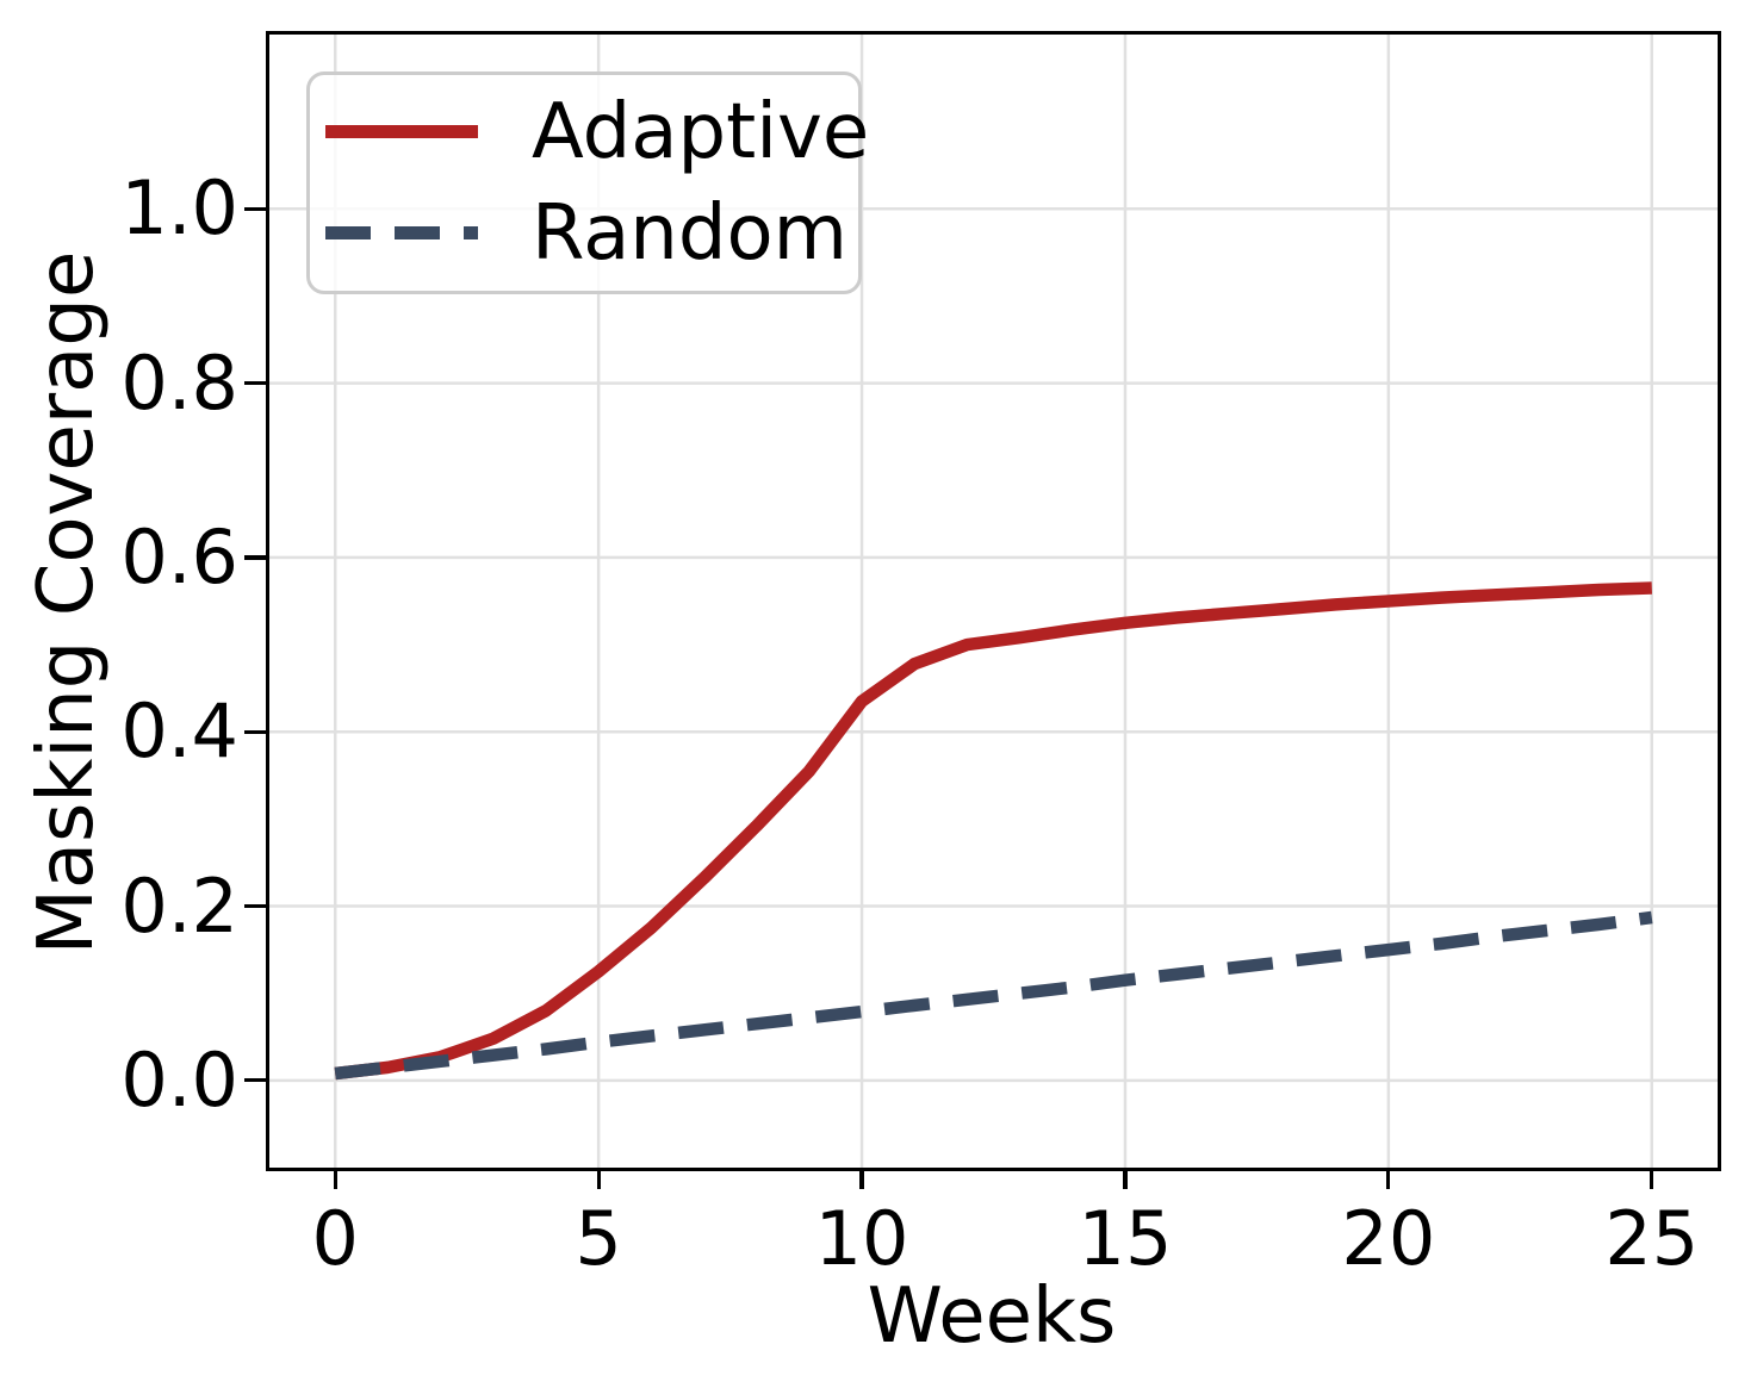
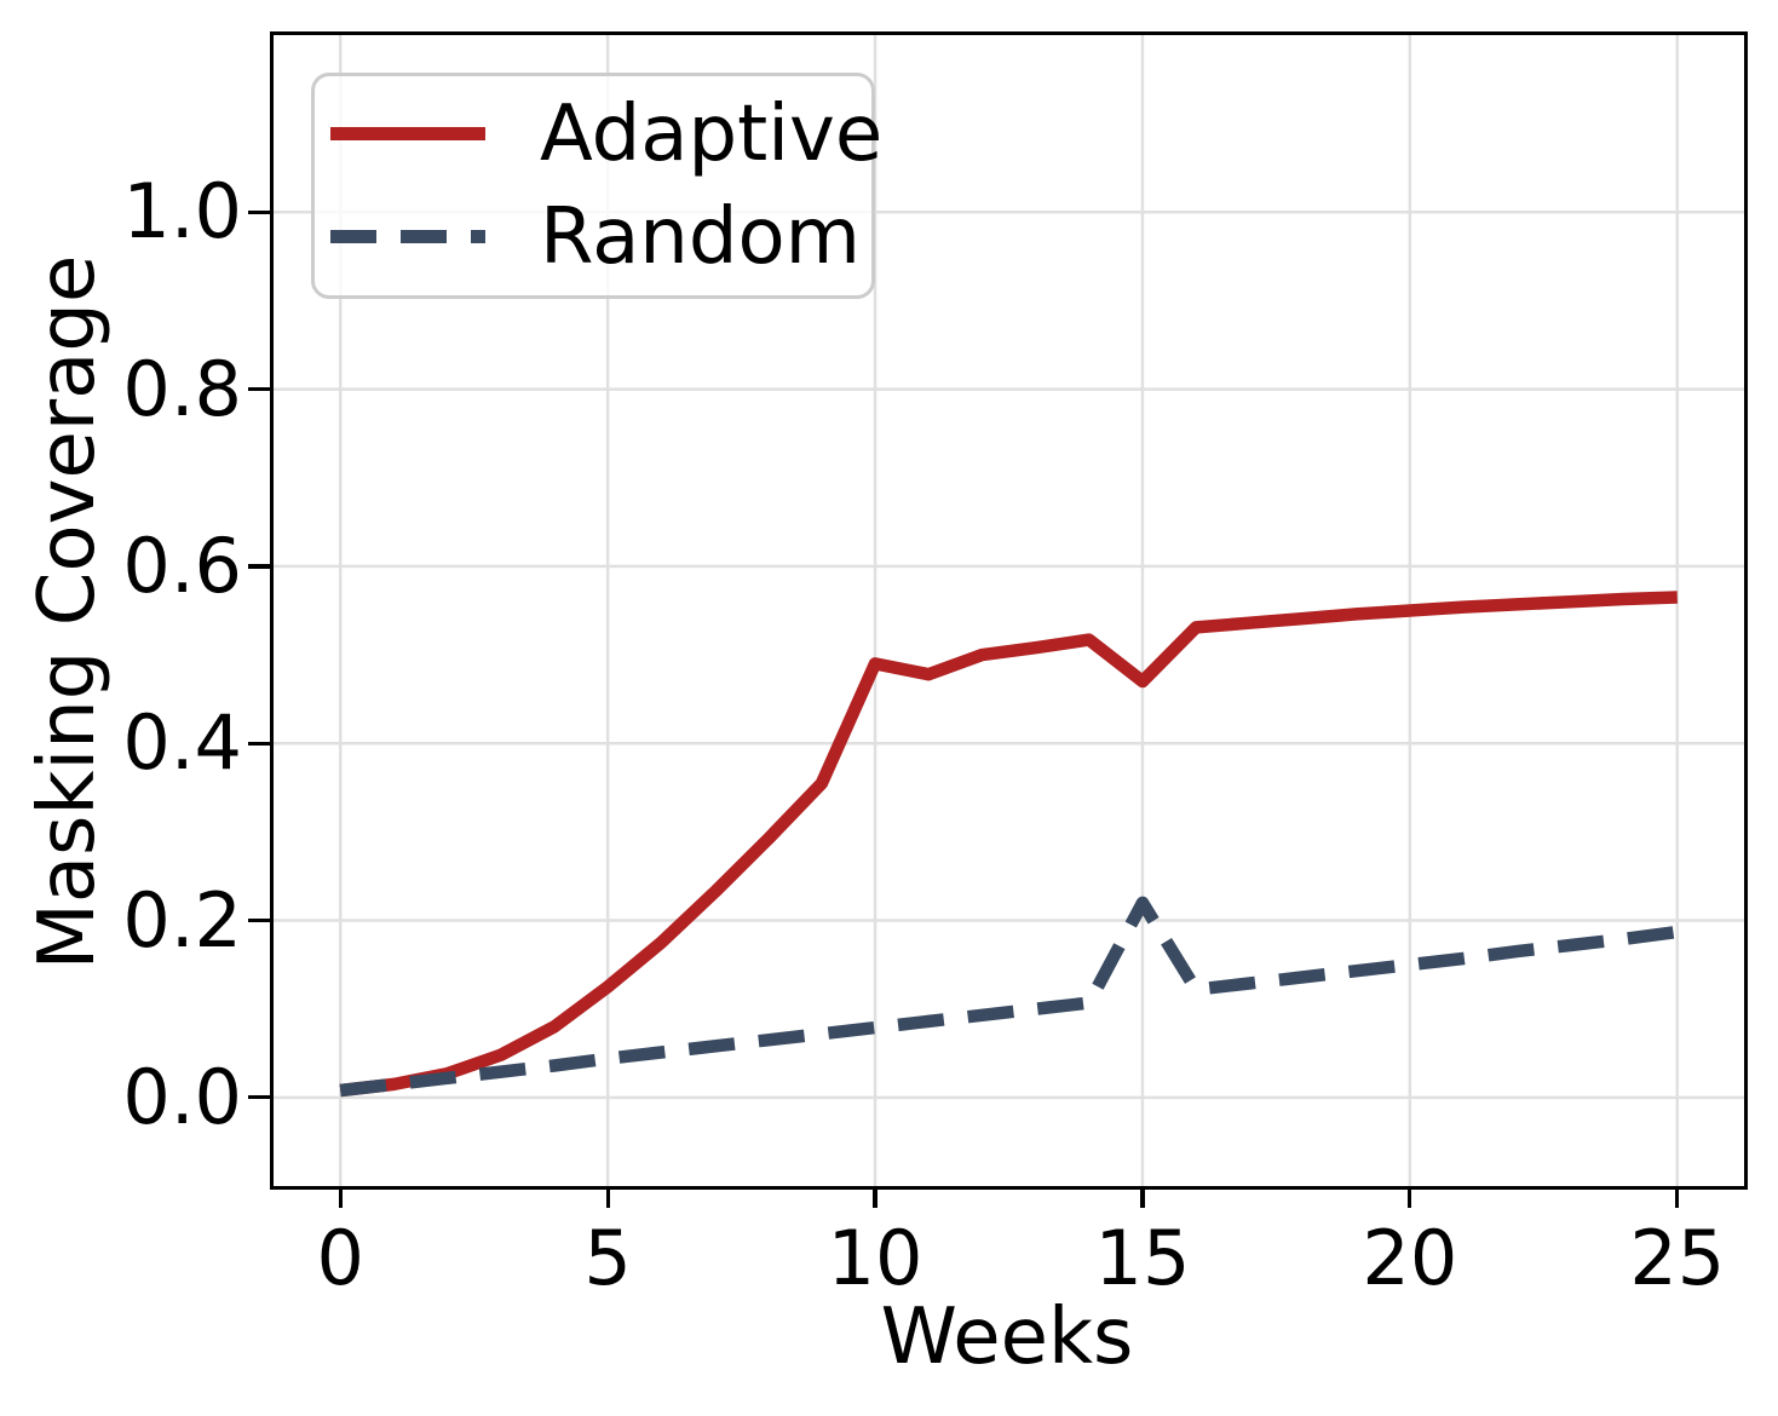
Adaptive/10: 0.43 -> 0.49
Adaptive/15: 0.53 -> 0.47
Random/15: 0.12 -> 0.22
